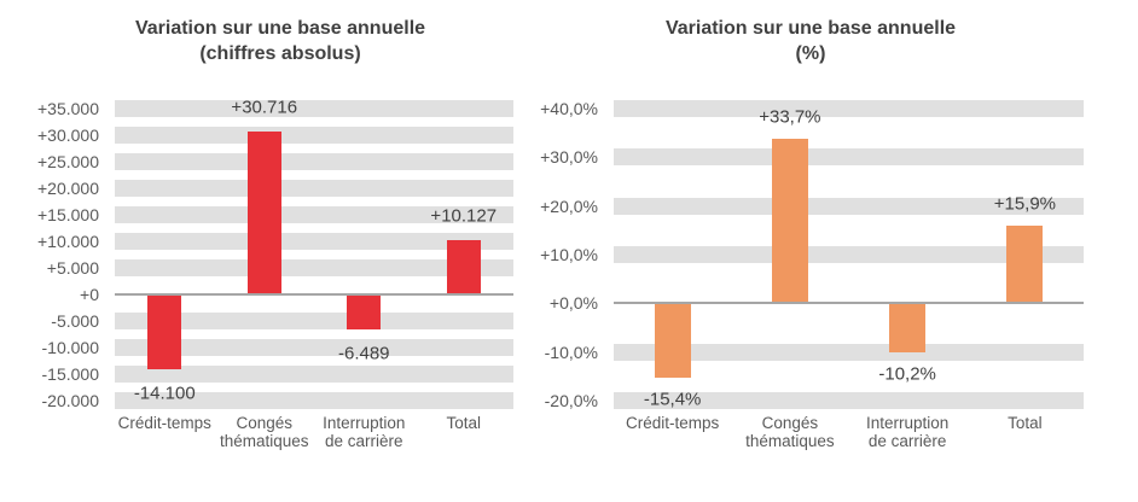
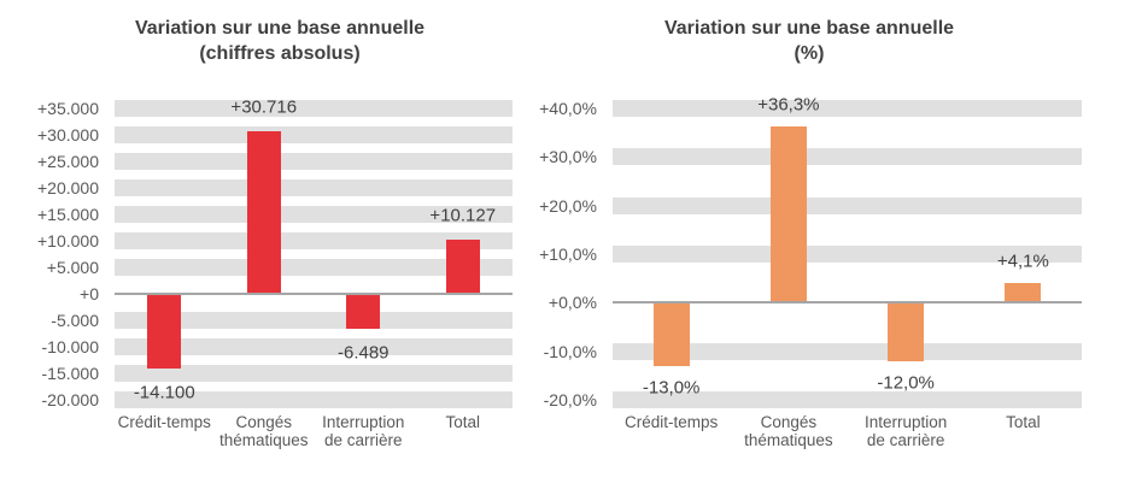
Variation sur une base annuelle (%)/Crédit-temps: -15,4% -> -13,0%
Variation sur une base annuelle (%)/Congés thématiques: +33,7% -> +36,3%
Variation sur une base annuelle (%)/Interruption de carrière: -10,2% -> -12,0%
Variation sur une base annuelle (%)/Total: +15,9% -> +4,1%
